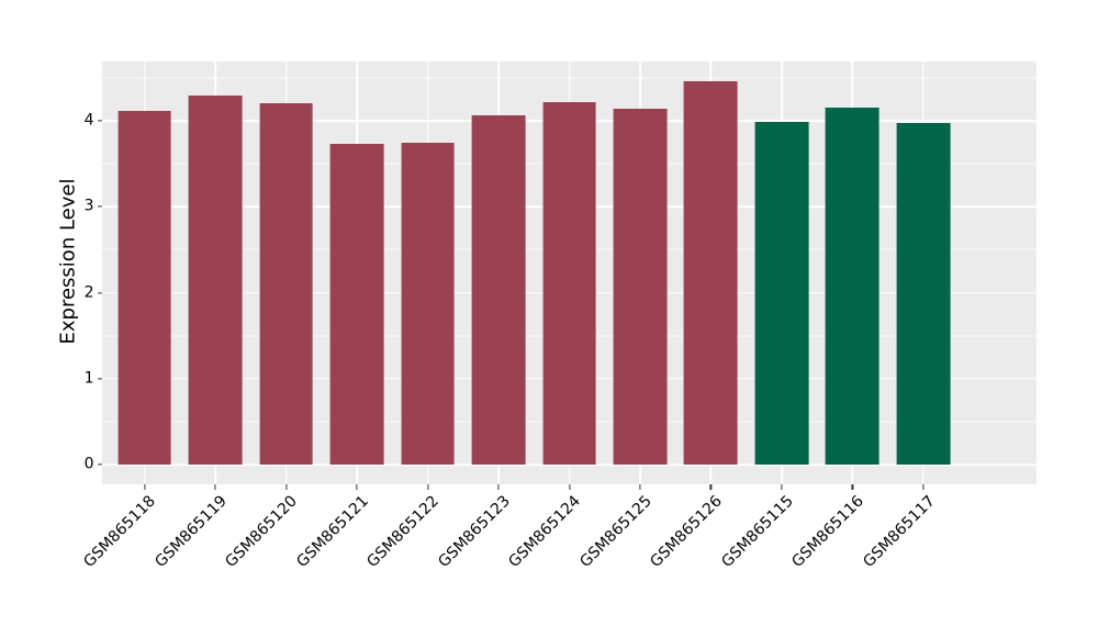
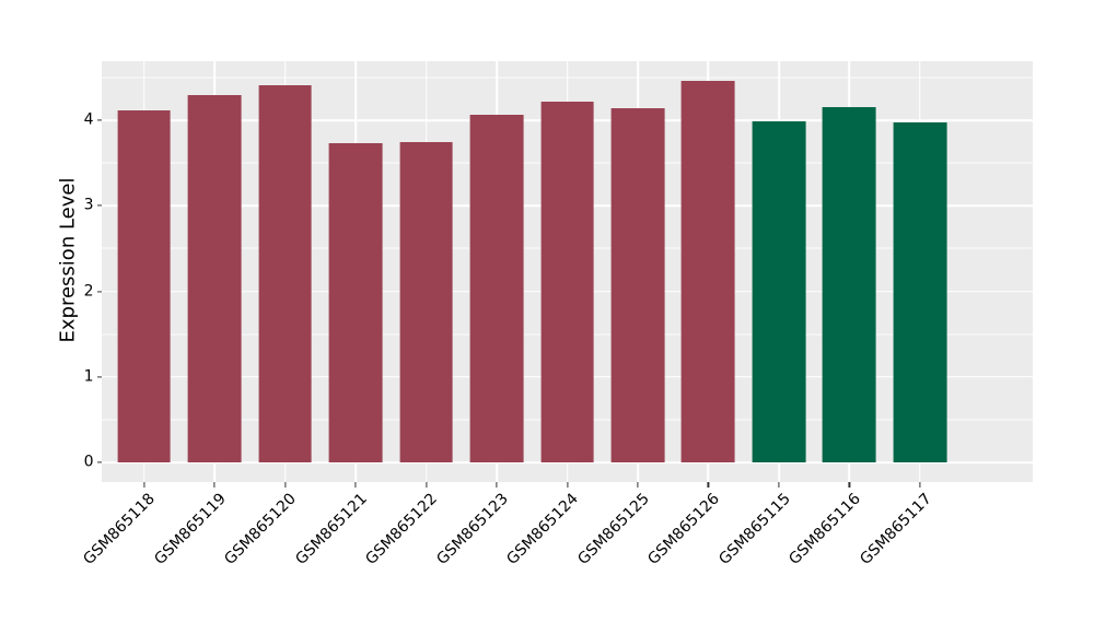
GSM865120: 4.2 -> 4.4
